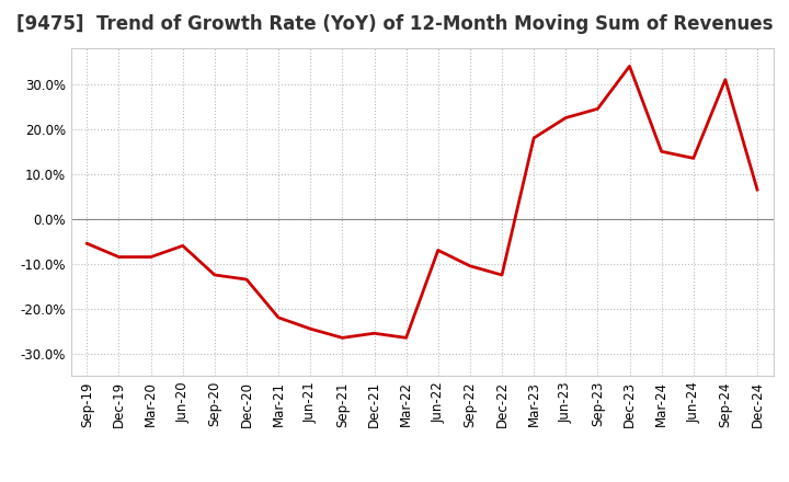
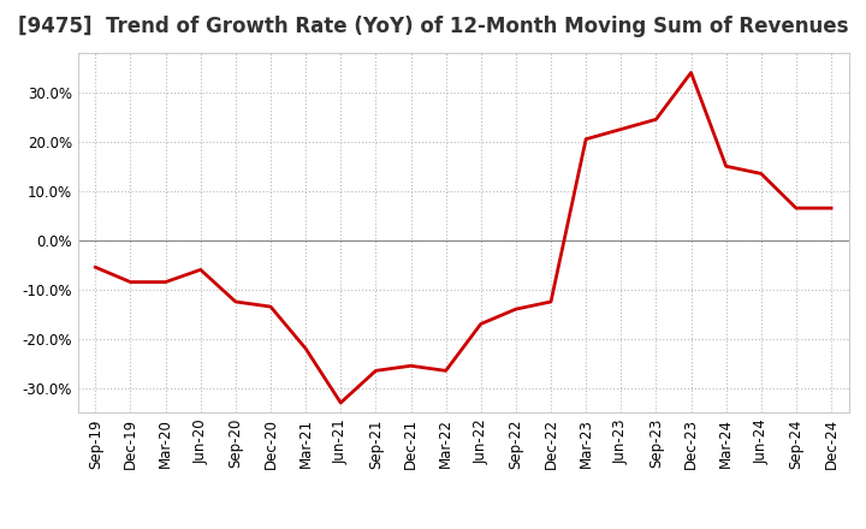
Jun-21: -24.5% -> -33.0%
Jun-22: -7.0% -> -17.0%
Sep-22: -10.5% -> -14.0%
Mar-23: 18.0% -> 20.5%
Sep-24: 31.0% -> 6.5%
